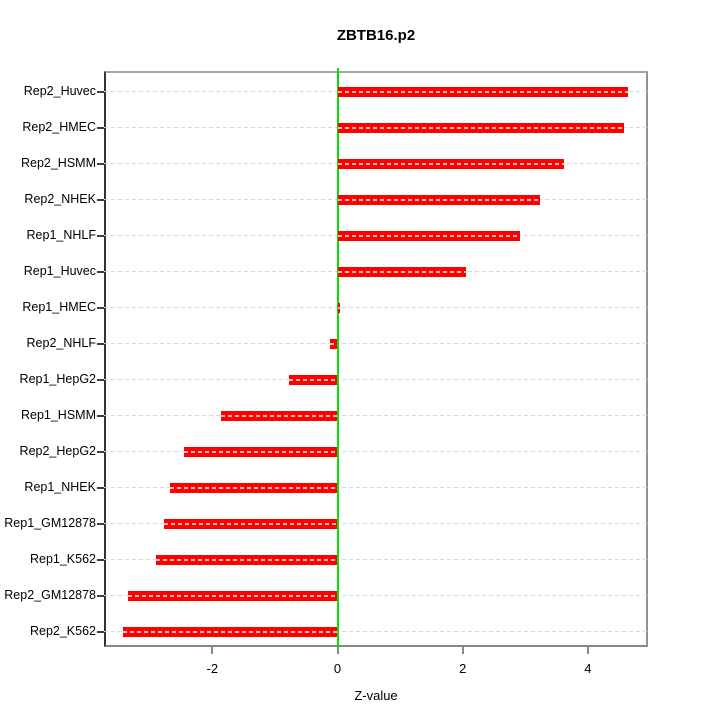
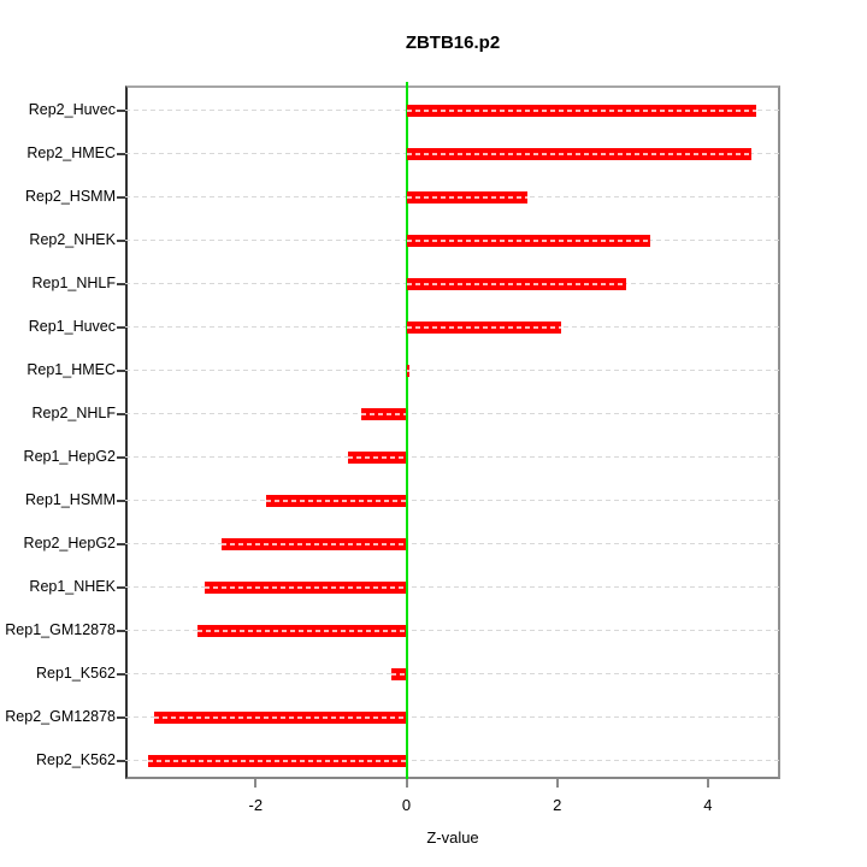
Rep2_HSMM: 3.6 -> 1.6
Rep2_NHLF: -0.1 -> -0.6
Rep1_K562: -2.9 -> -0.2
